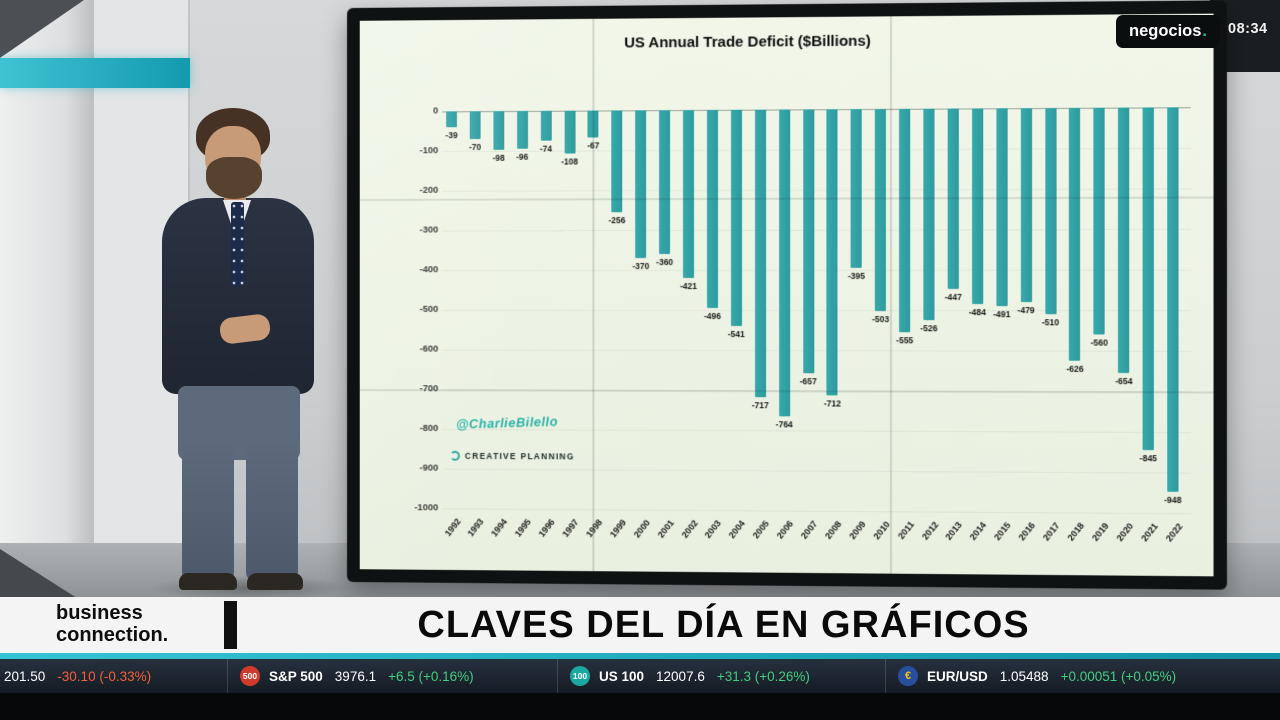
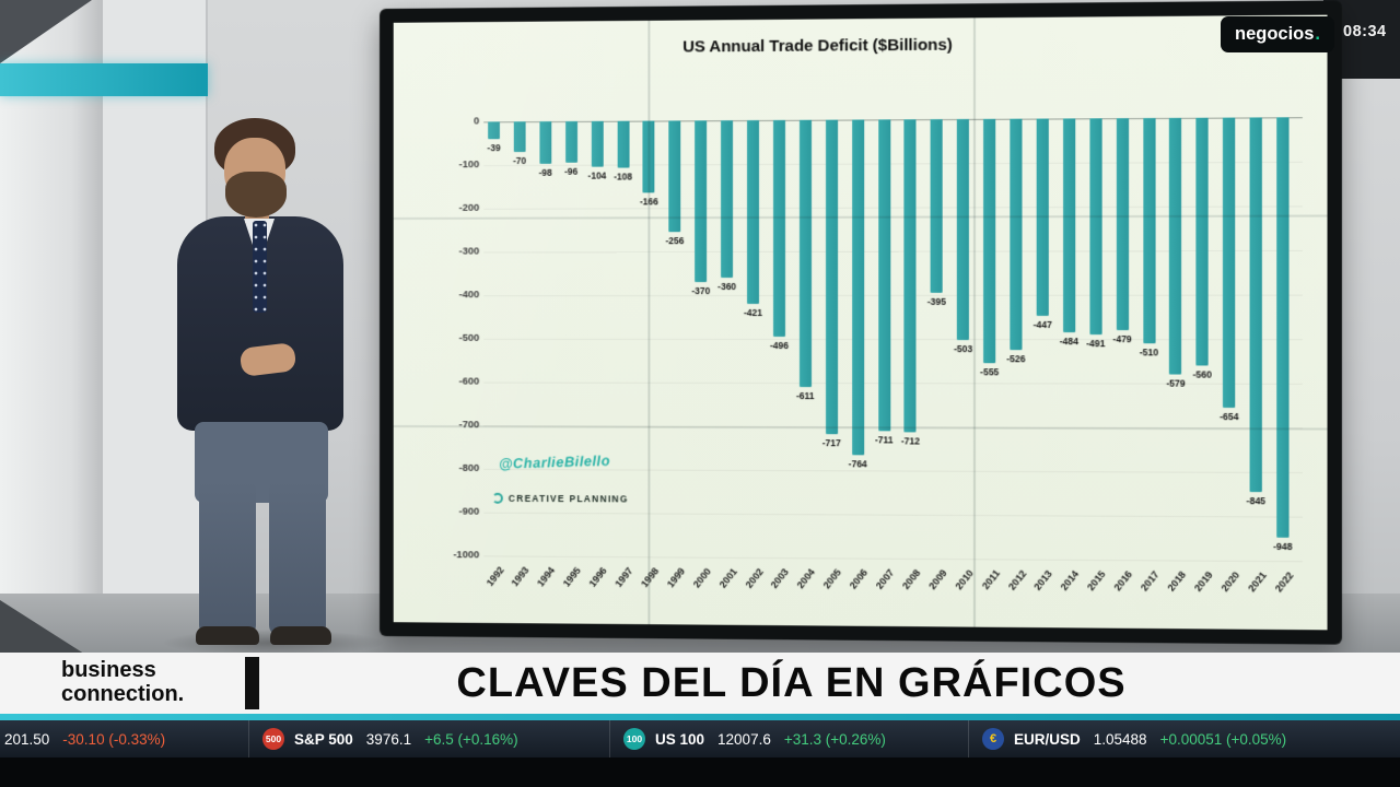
1996: -74 -> -104
1998: -67 -> -166
2004: -541 -> -611
2007: -657 -> -711
2018: -626 -> -579
